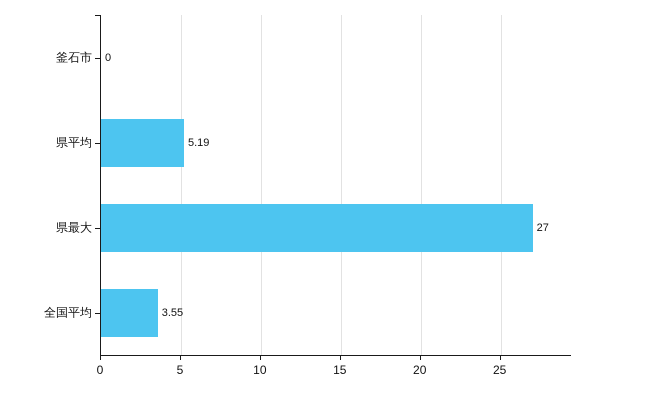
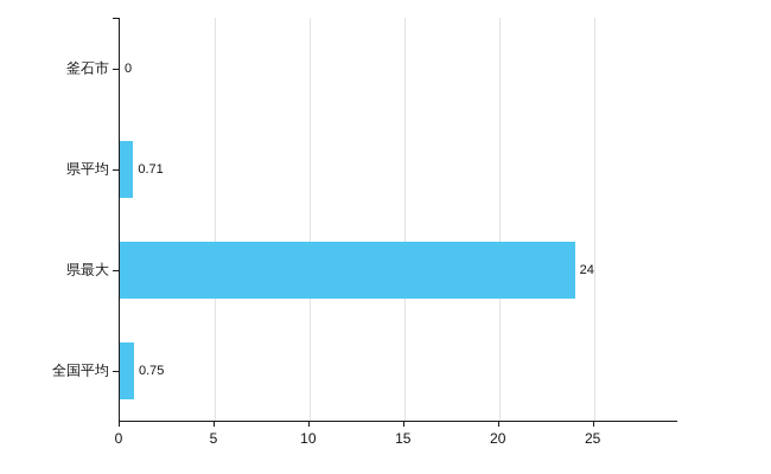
県平均: 5.19 -> 0.71
県最大: 27 -> 24
全国平均: 3.55 -> 0.75
